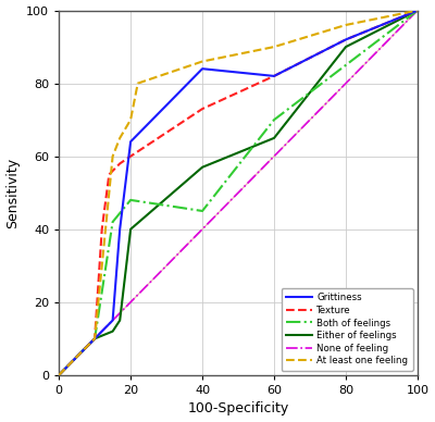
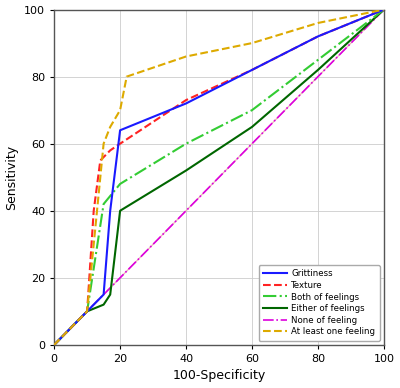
Grittiness/40: 84 -> 72
Both of feelings/40: 45 -> 60
Either of feelings/40: 57 -> 52
Either of feelings/80: 90 -> 82
